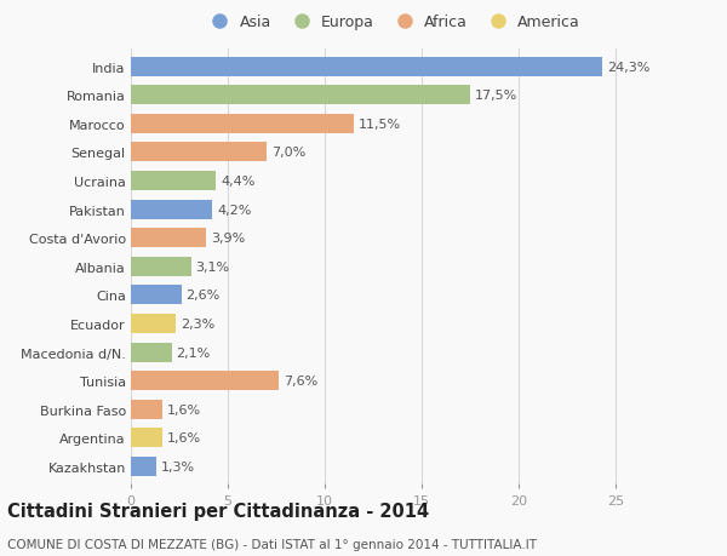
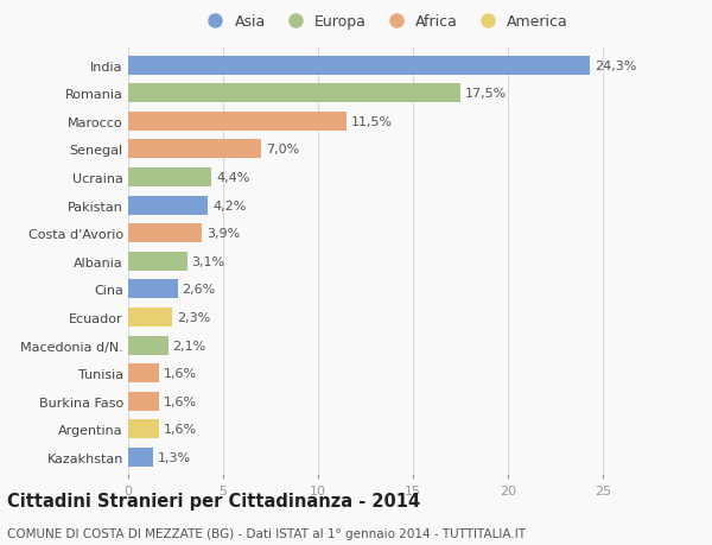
Tunisia: 7,6% -> 1,6%
